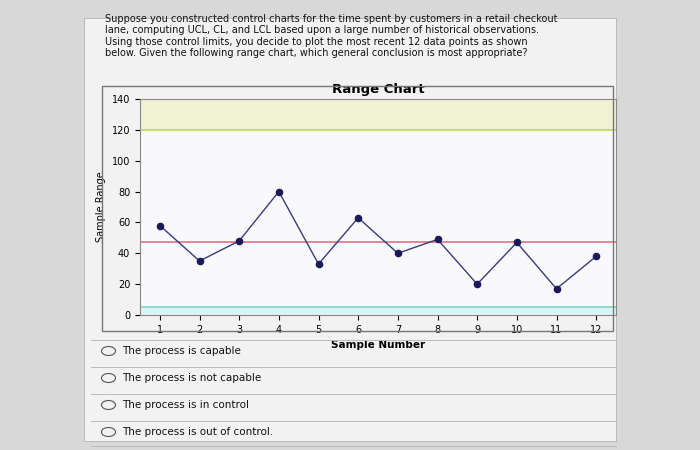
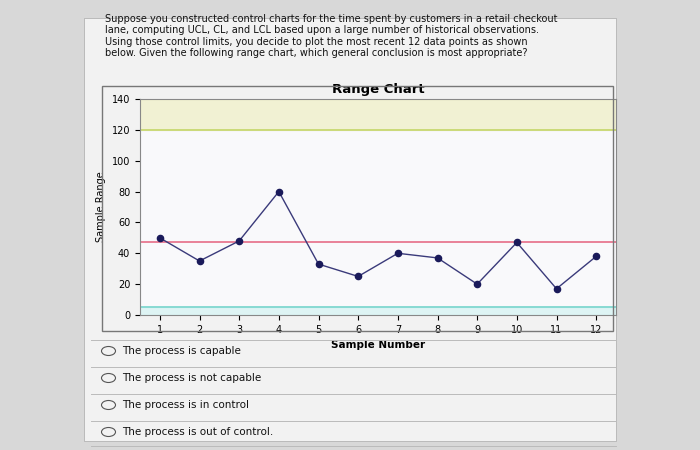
1: 58 -> 50
6: 63 -> 25
8: 49 -> 37
